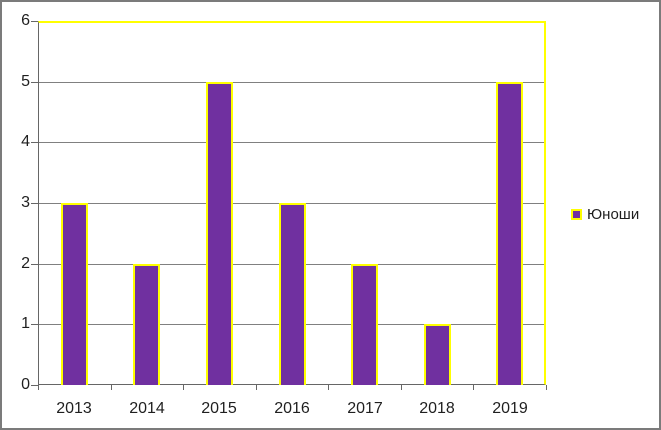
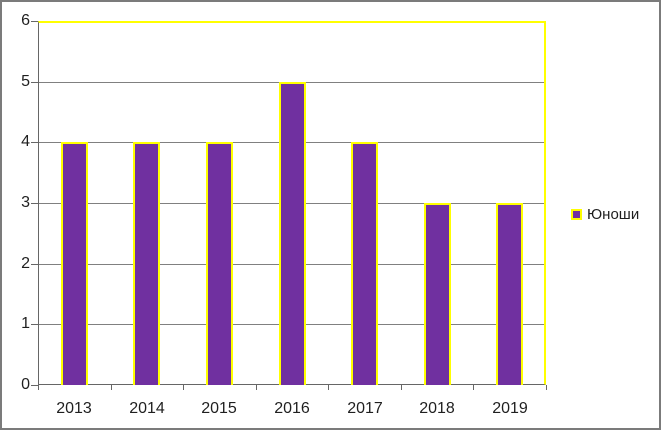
2013: 3 -> 4
2014: 2 -> 4
2015: 5 -> 4
2016: 3 -> 5
2017: 2 -> 4
2018: 1 -> 3
2019: 5 -> 3
